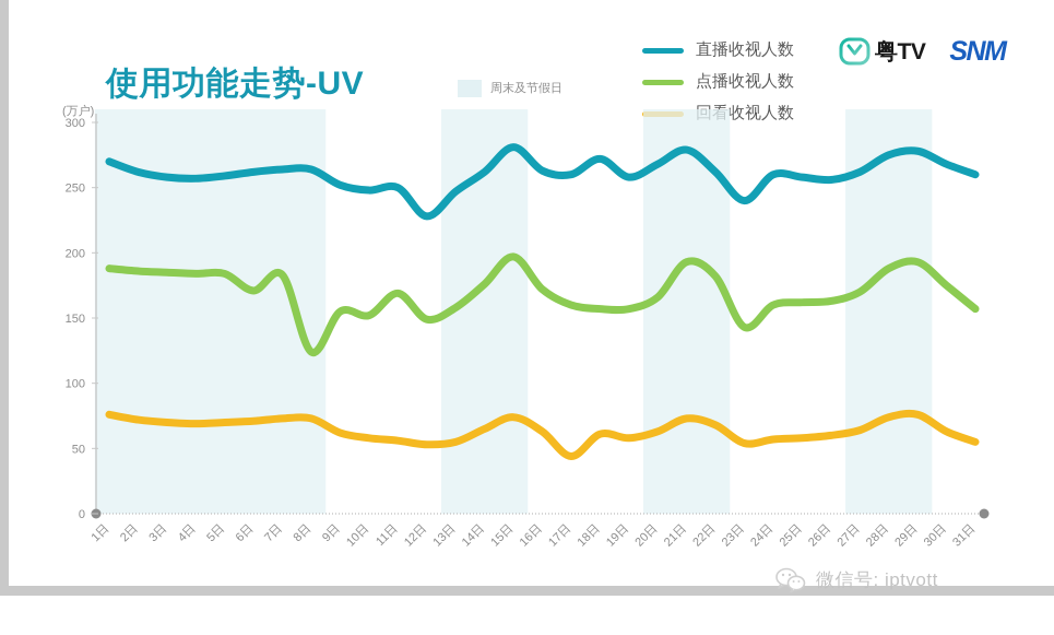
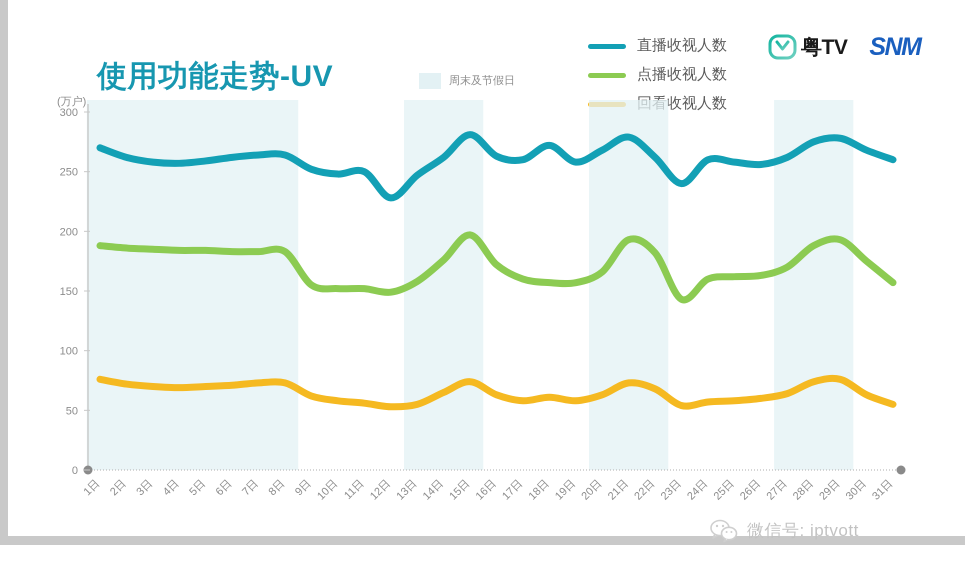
点播收视人数/6日: 171 -> 183
点播收视人数/8日: 124 -> 183
点播收视人数/11日: 169 -> 152
回看收视人数/17日: 44 -> 58
